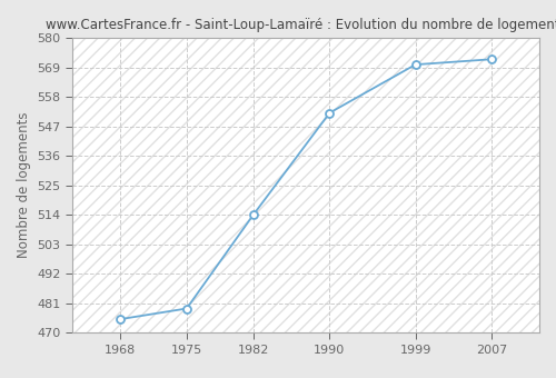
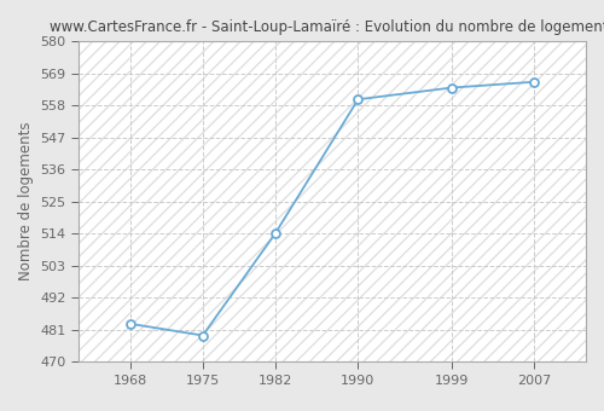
1968: 475 -> 483
1990: 552 -> 560
1999: 570 -> 564
2007: 572 -> 566
